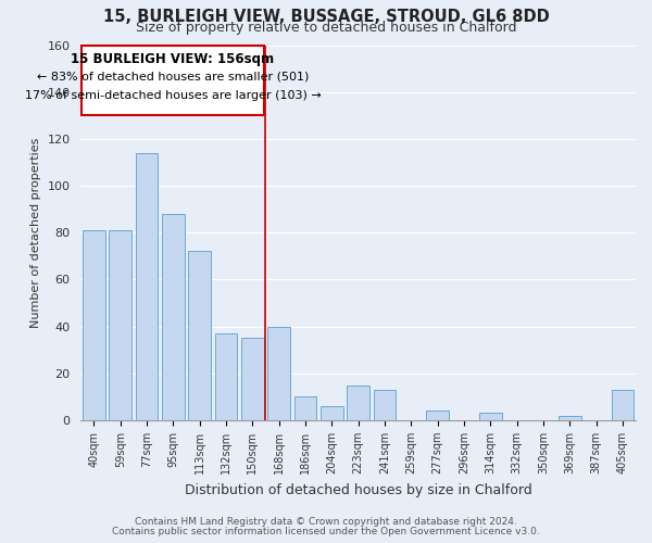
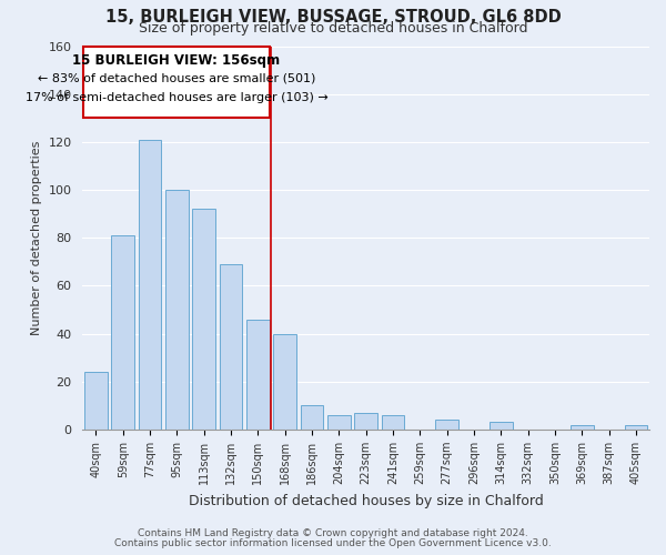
40sqm: 81 -> 24
77sqm: 114 -> 121
95sqm: 88 -> 100
113sqm: 72 -> 92
132sqm: 37 -> 69
150sqm: 35 -> 46
223sqm: 15 -> 7
241sqm: 13 -> 6
405sqm: 13 -> 2
